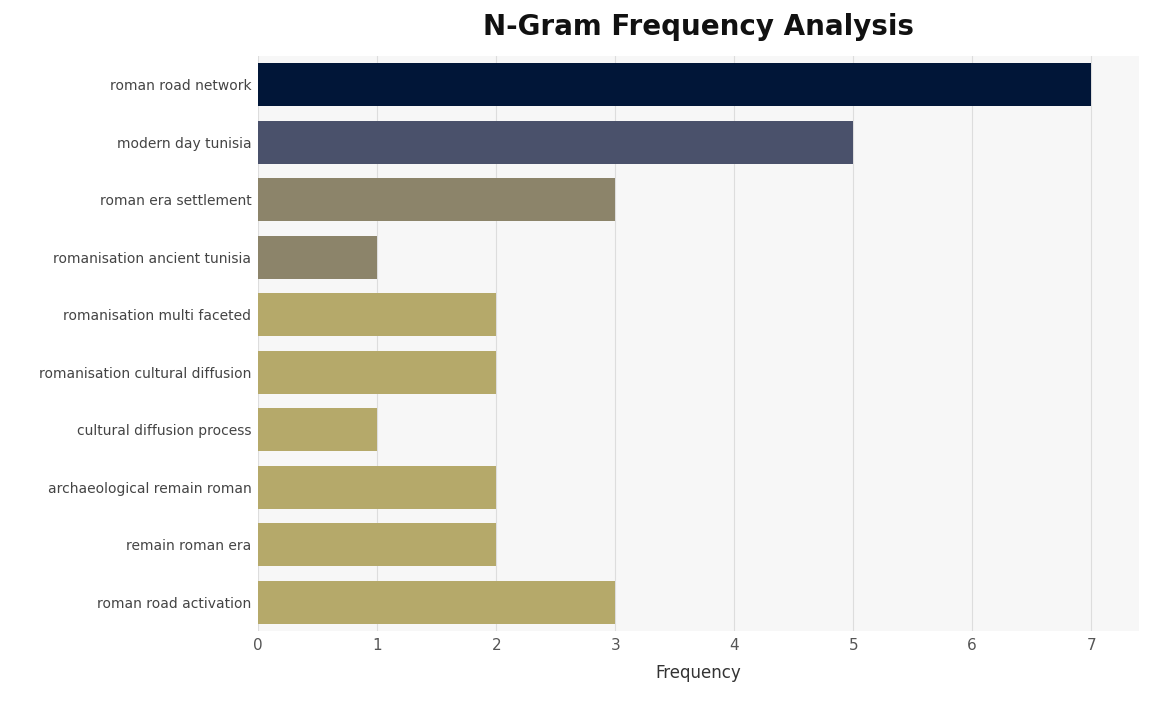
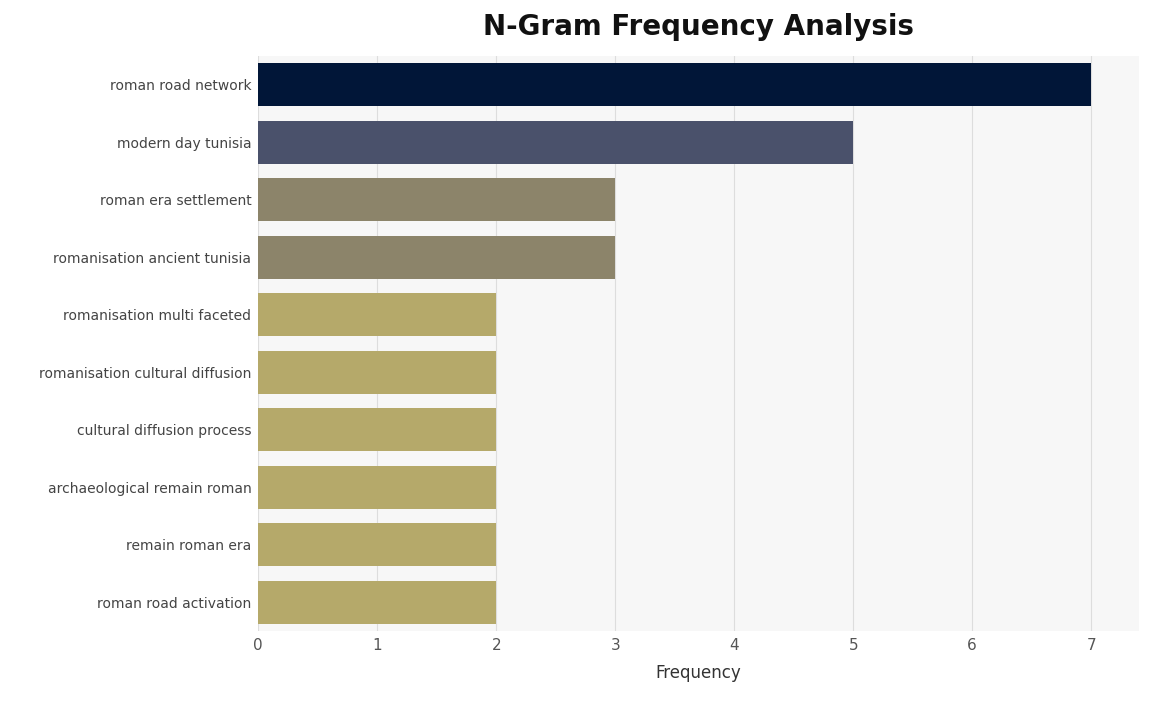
romanisation ancient tunisia: 1 -> 3
cultural diffusion process: 1 -> 2
roman road activation: 3 -> 2
